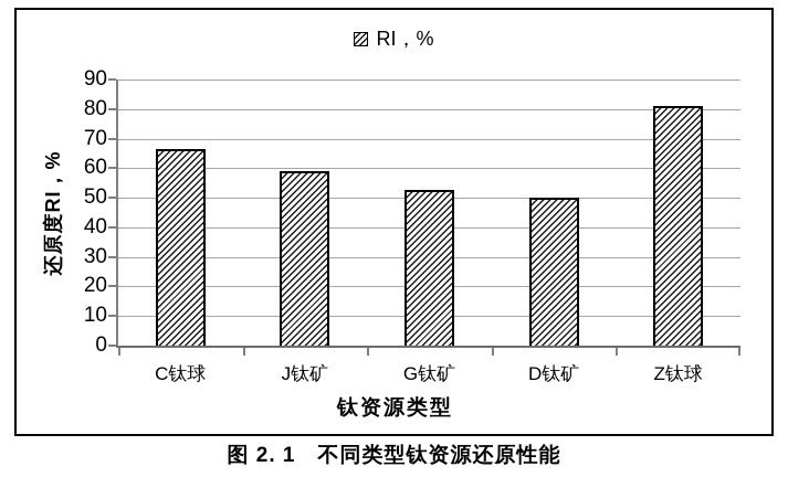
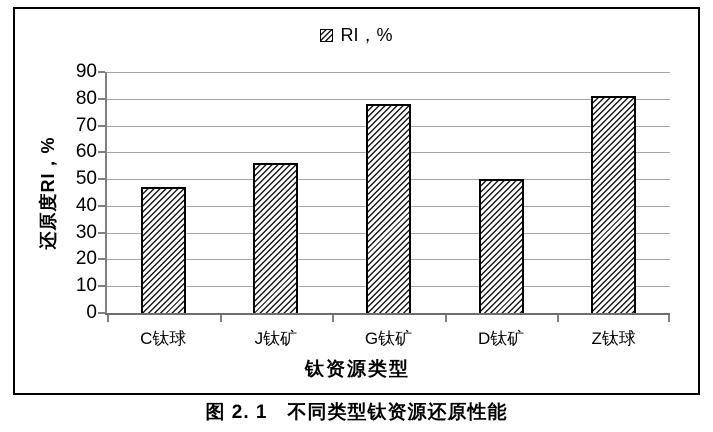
C钛球: 66 -> 47
J钛矿: 59 -> 56
G钛矿: 52 -> 78
